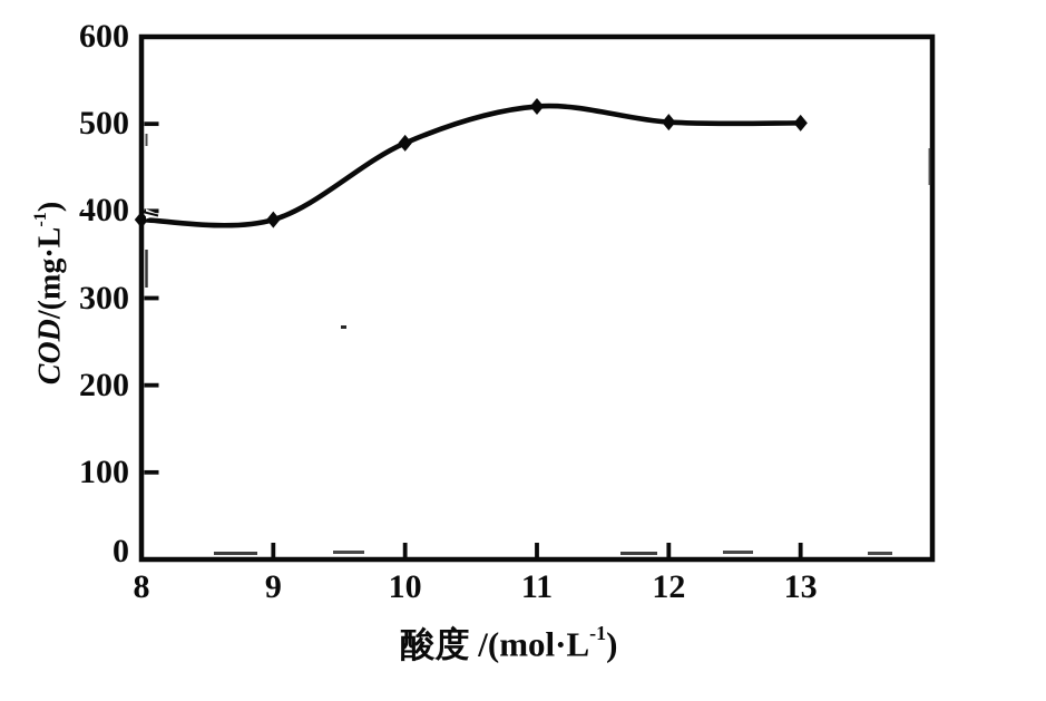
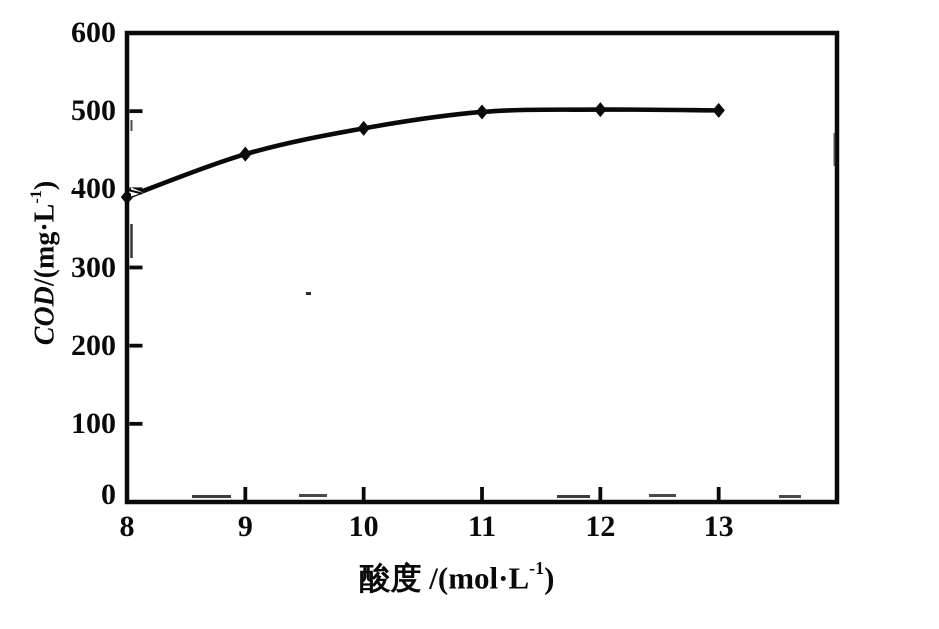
9: 390 -> 440
11: 520 -> 500
